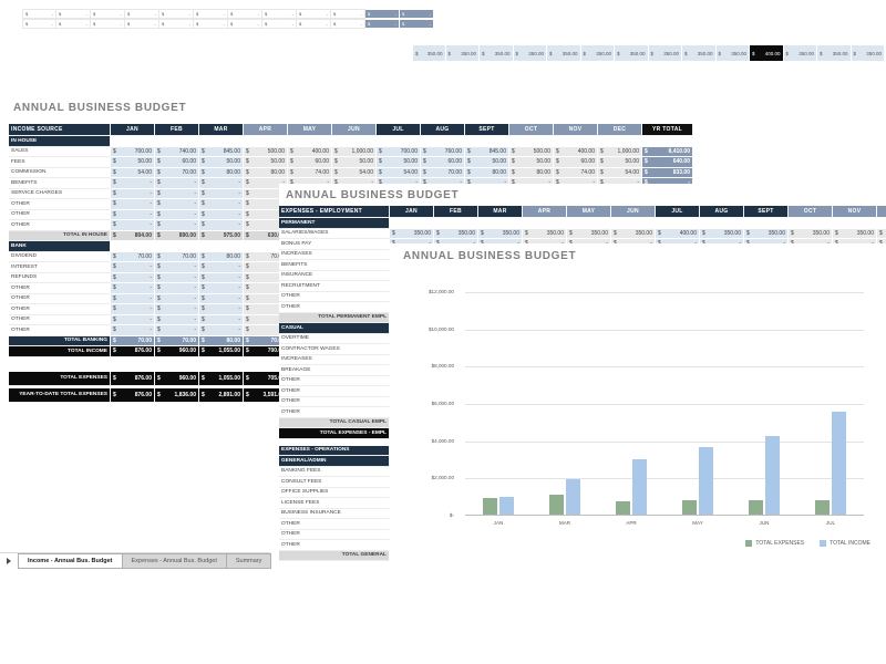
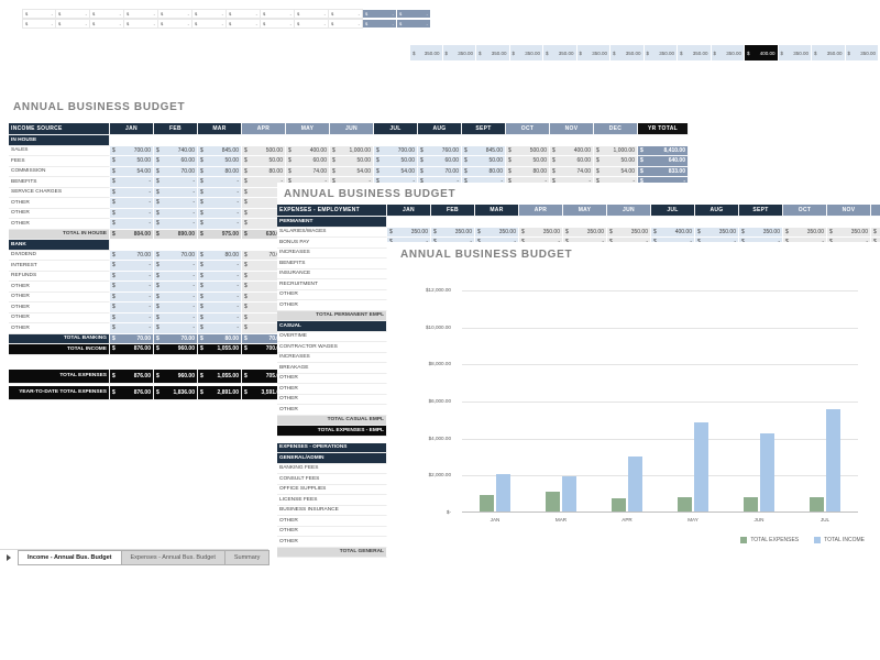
TOTAL INCOME/JAN: $1000 -> $2000
TOTAL INCOME/MAY: $3600 -> $4800
